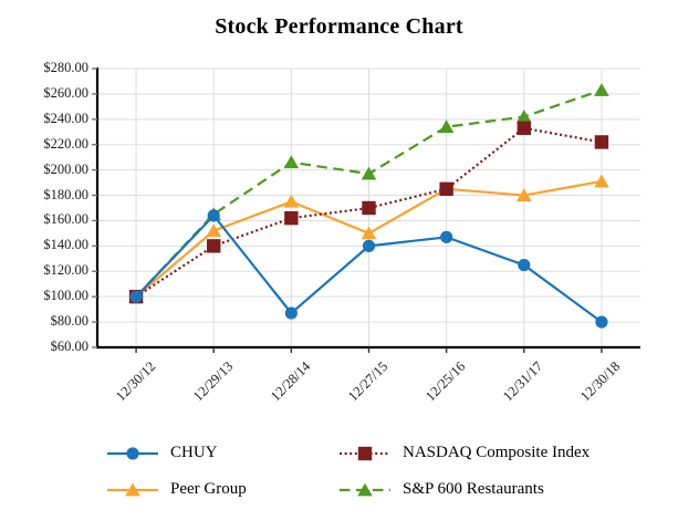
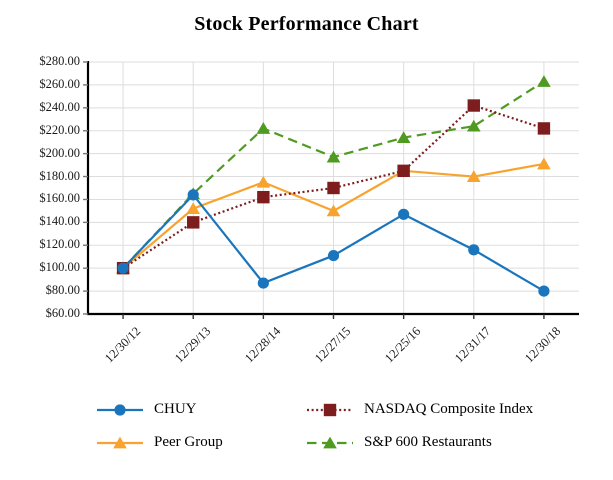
S&P 600 Restaurants/12/28/14: $206 -> $222
CHUY/12/27/15: $140 -> $111
S&P 600 Restaurants/12/25/16: $234 -> $214
CHUY/12/31/17: $125 -> $116
NASDAQ Composite Index/12/31/17: $233 -> $242
S&P 600 Restaurants/12/31/17: $242 -> $224
